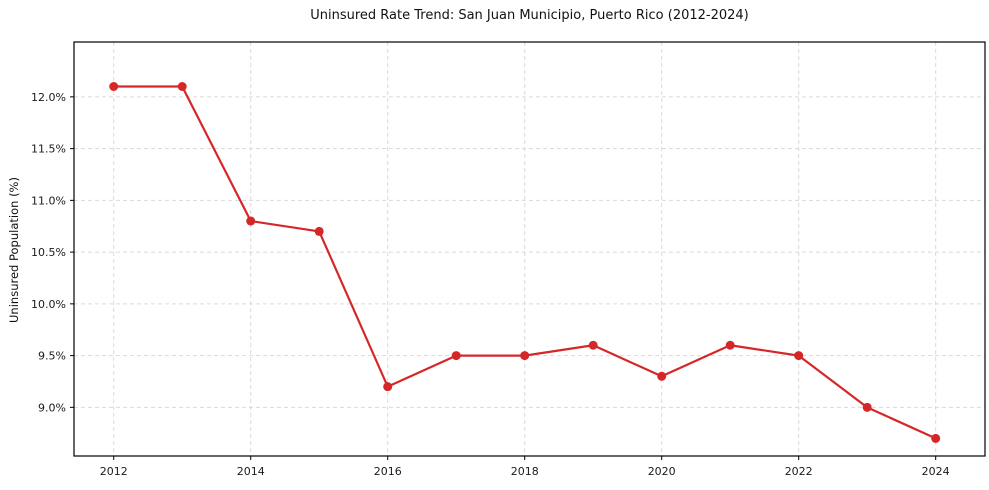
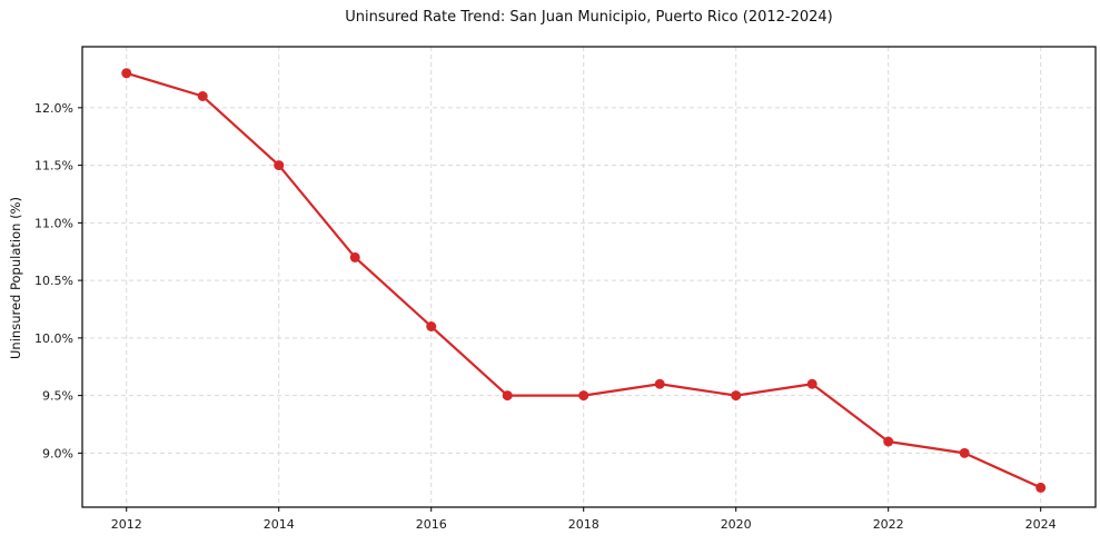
2012: 12.1% -> 12.3%
2014: 10.8% -> 11.5%
2016: 9.2% -> 10.1%
2020: 9.3% -> 9.5%
2022: 9.5% -> 9.1%
